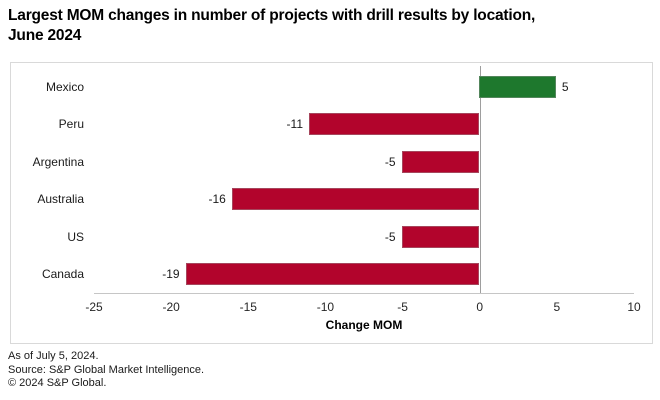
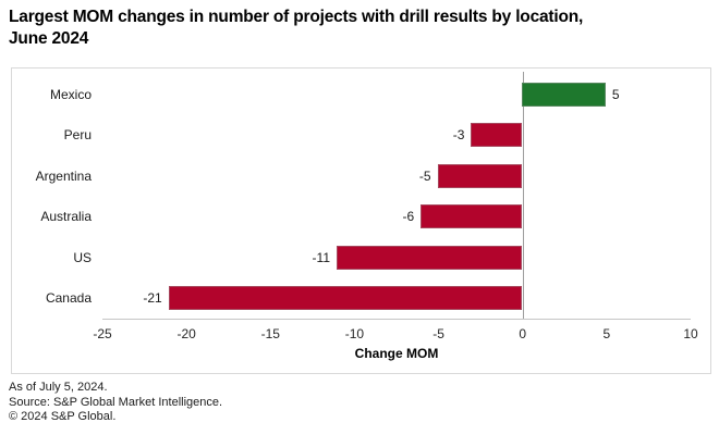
Peru: -11 -> -3
Australia: -16 -> -6
US: -5 -> -11
Canada: -19 -> -21
